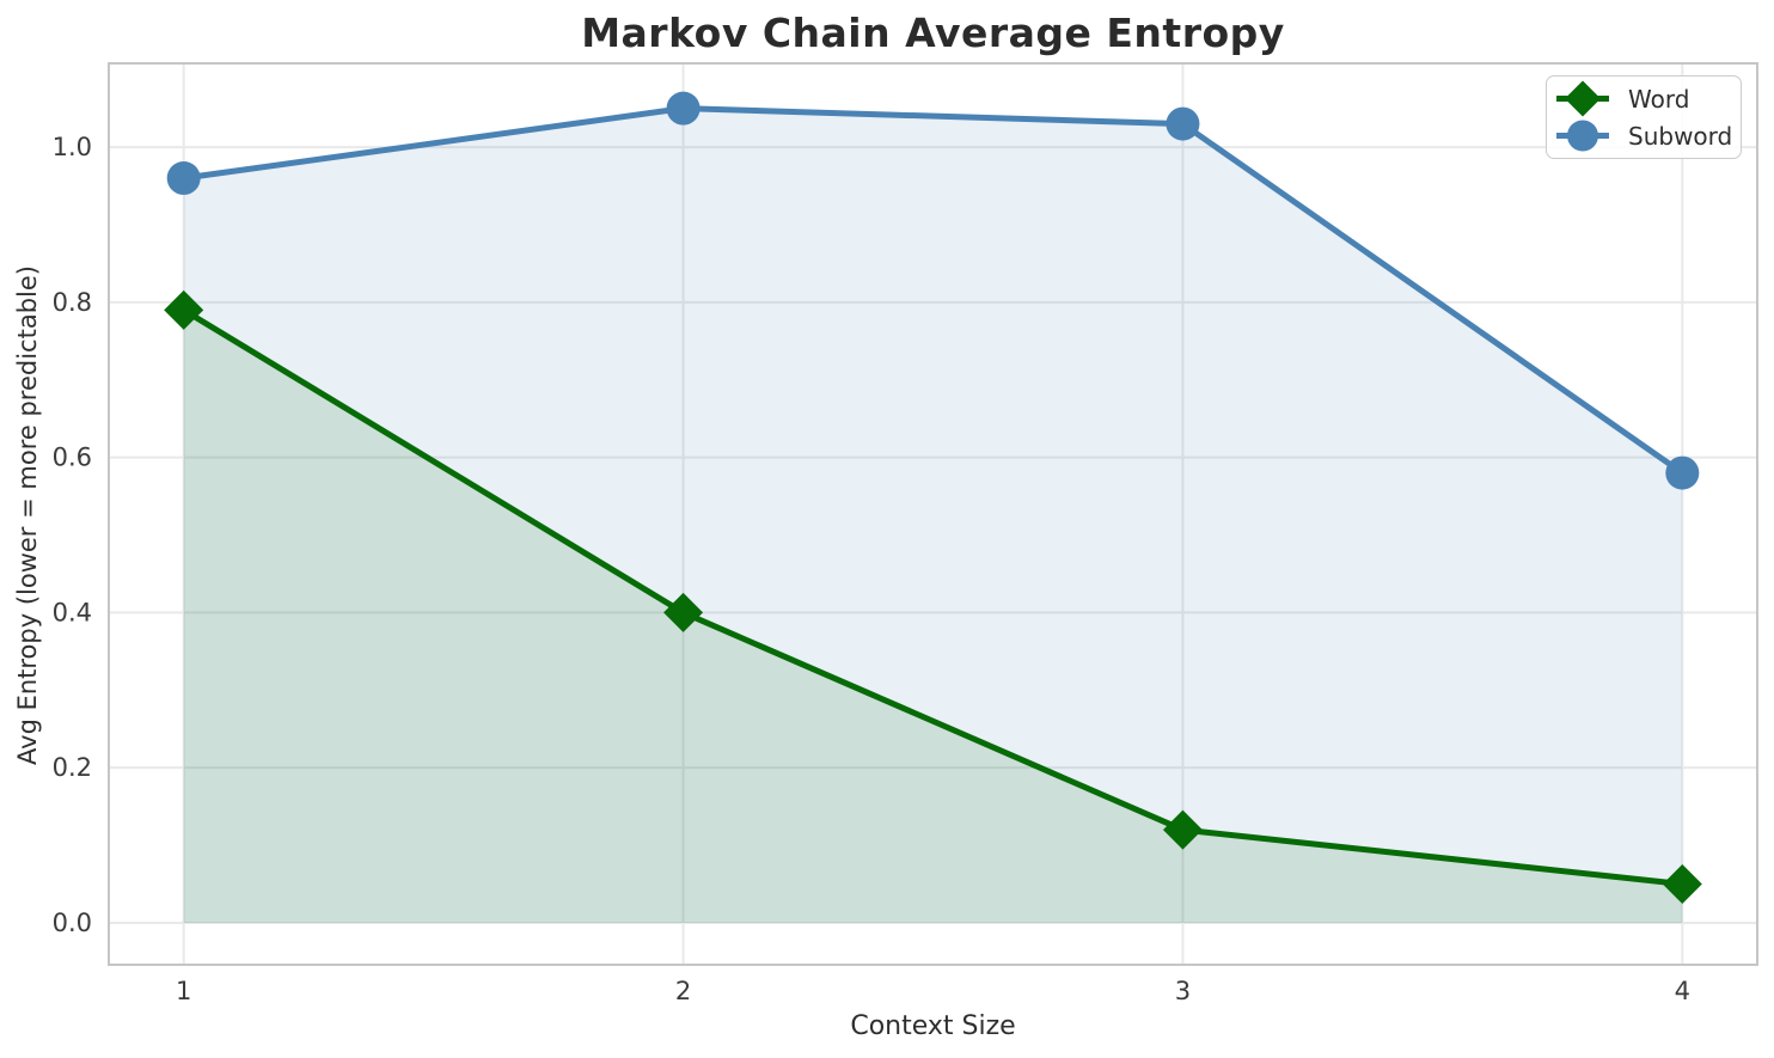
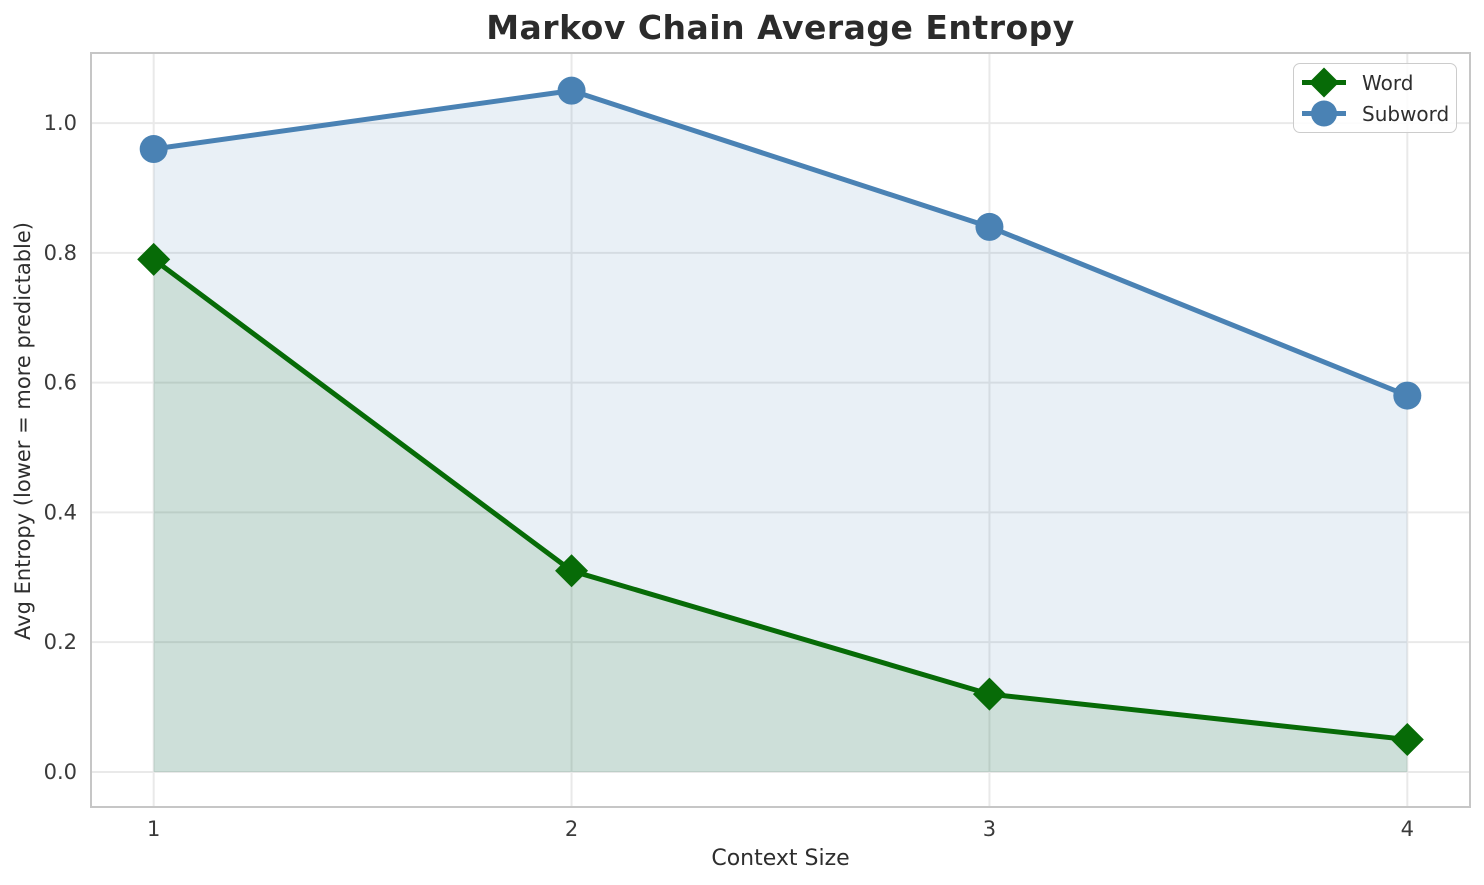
Word/2: 0.40 -> 0.31
Subword/3: 1.03 -> 0.84
